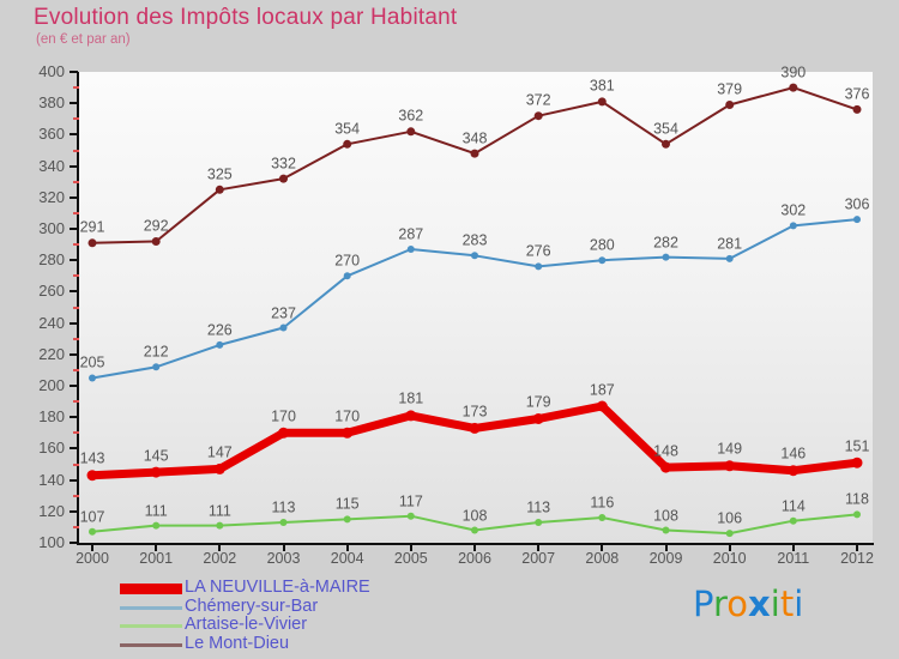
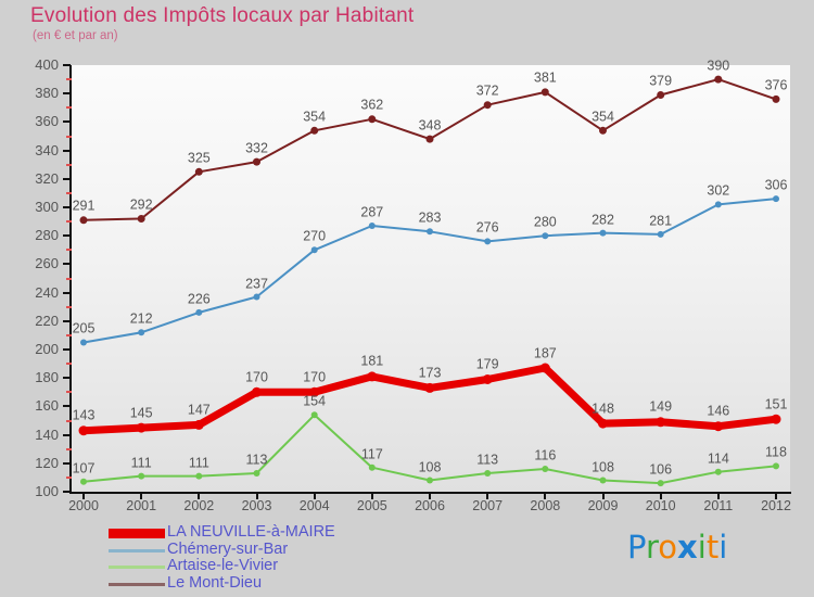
Artaise-le-Vivier/2004: 115 -> 154
